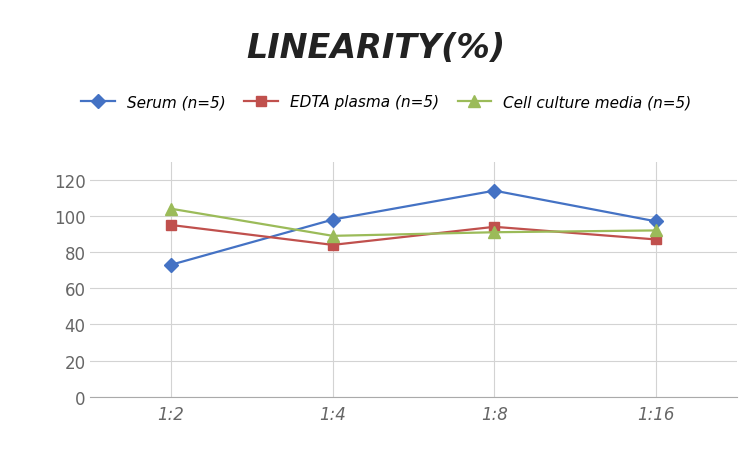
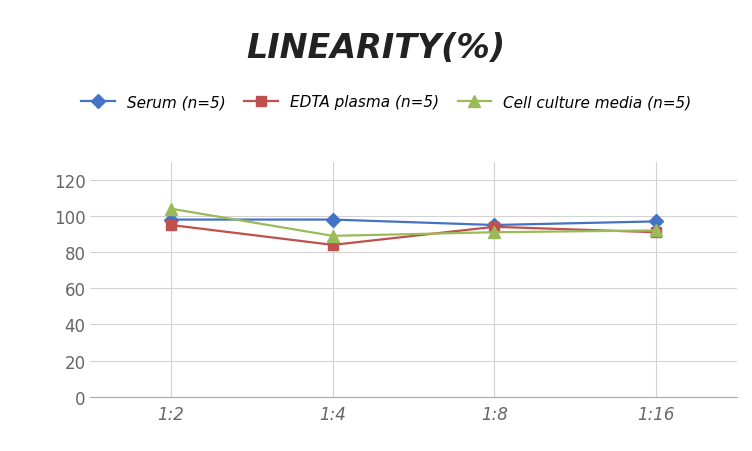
Serum (n=5)/1:2: 73 -> 98
Serum (n=5)/1:8: 114 -> 95
EDTA plasma (n=5)/1:16: 87 -> 91
